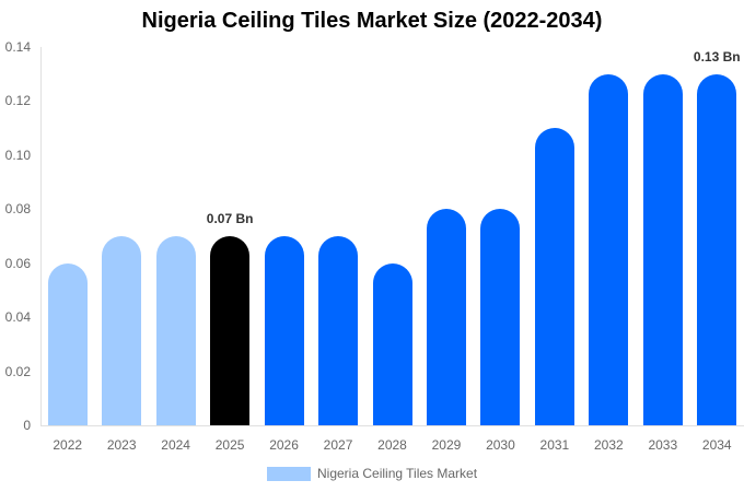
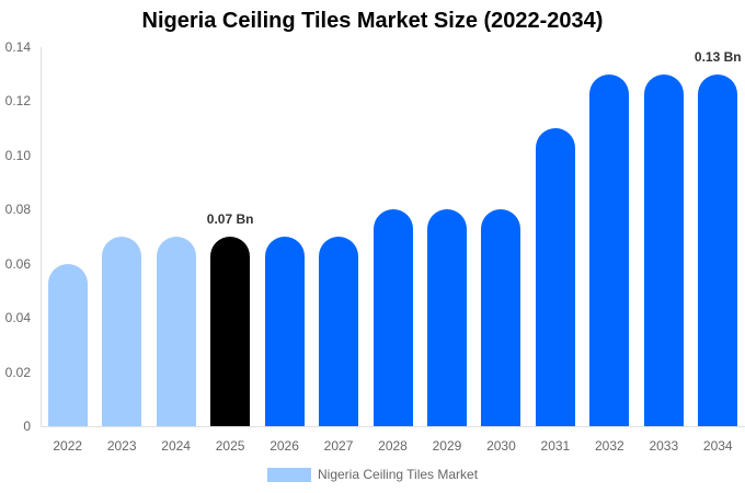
2028: 0.06 -> 0.08
